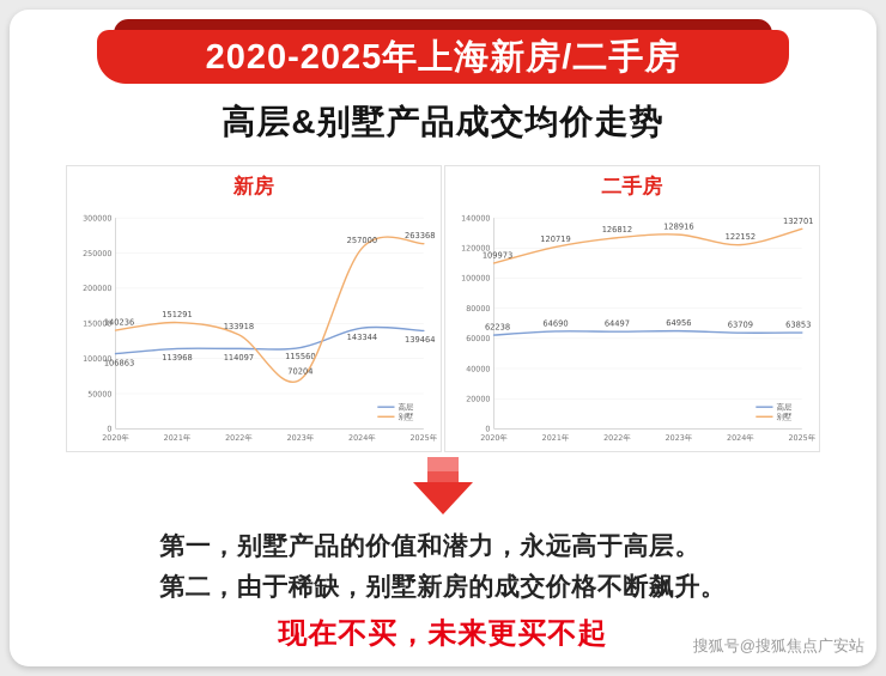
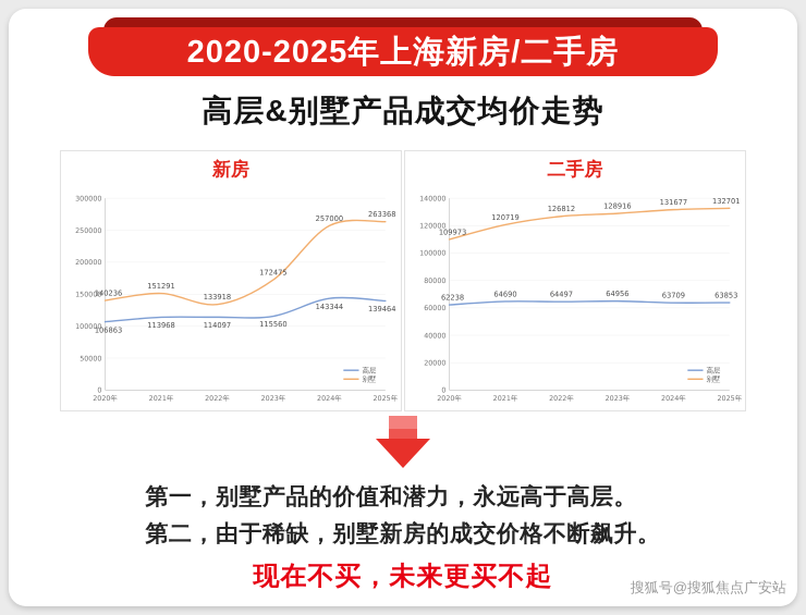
新房/别墅/2023年: 70204 -> 172475
二手房/别墅/2024年: 122152 -> 131677
